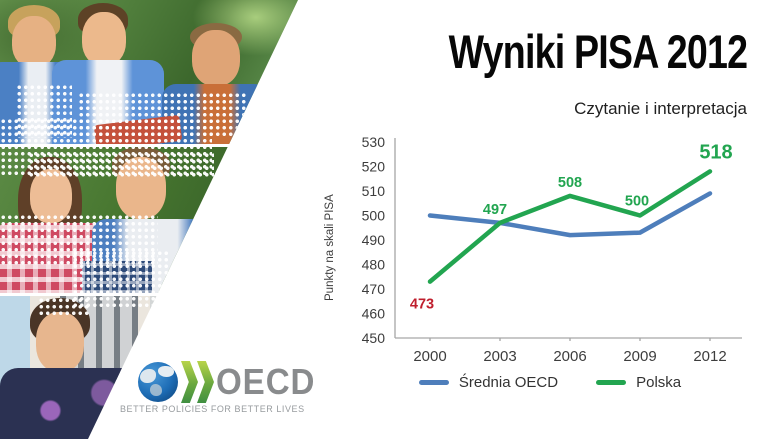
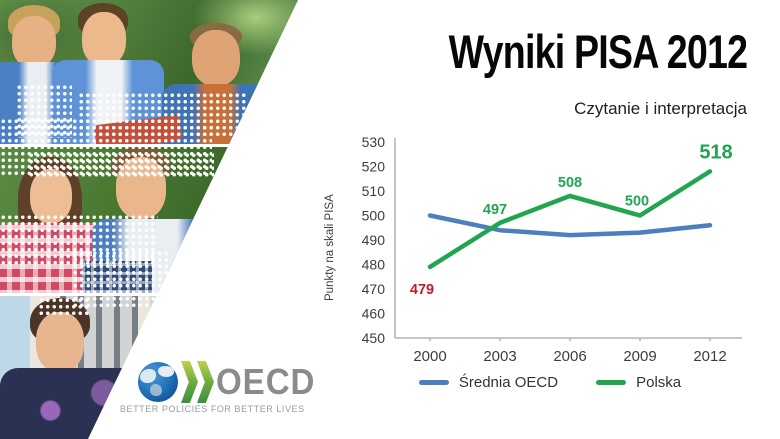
Polska/2000: 473 -> 479
Średnia OECD/2003: 497 -> 494
Średnia OECD/2012: 509 -> 496
